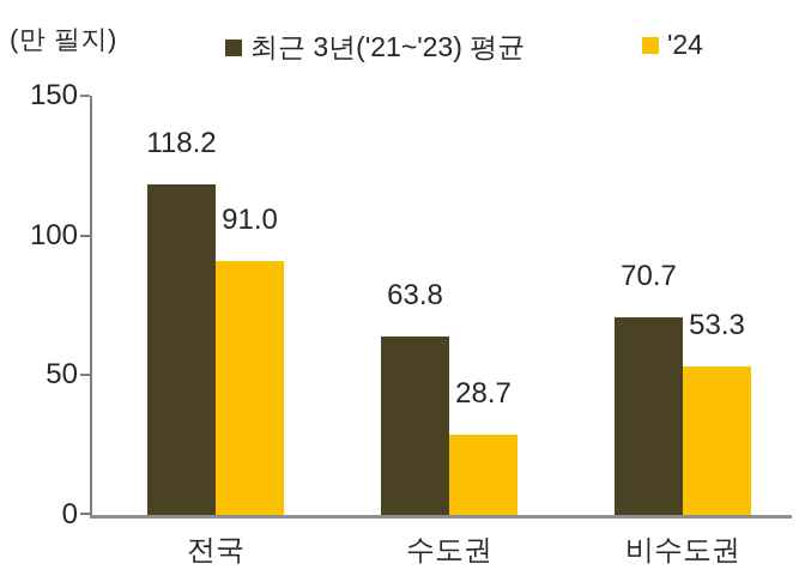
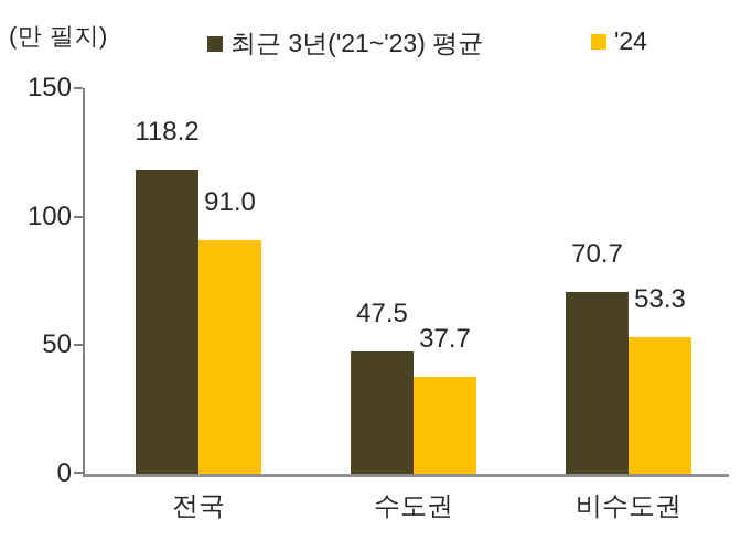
최근 3년('21~'23) 평균/수도권: 63.8 -> 47.5
'24/수도권: 28.7 -> 37.7
